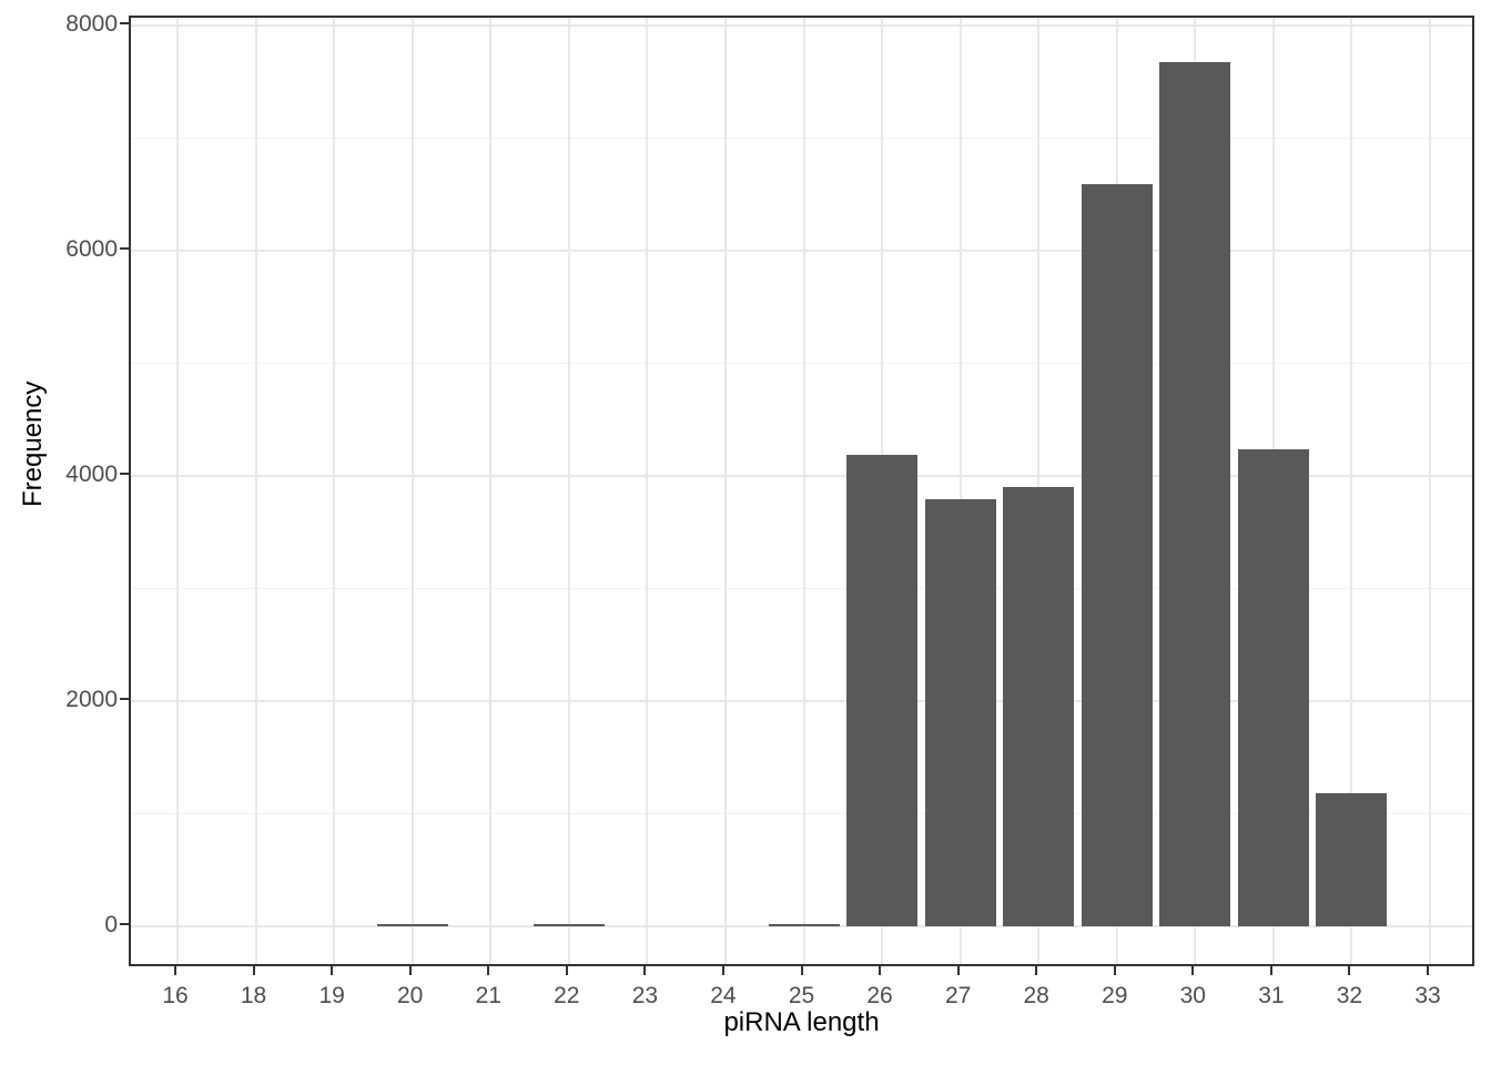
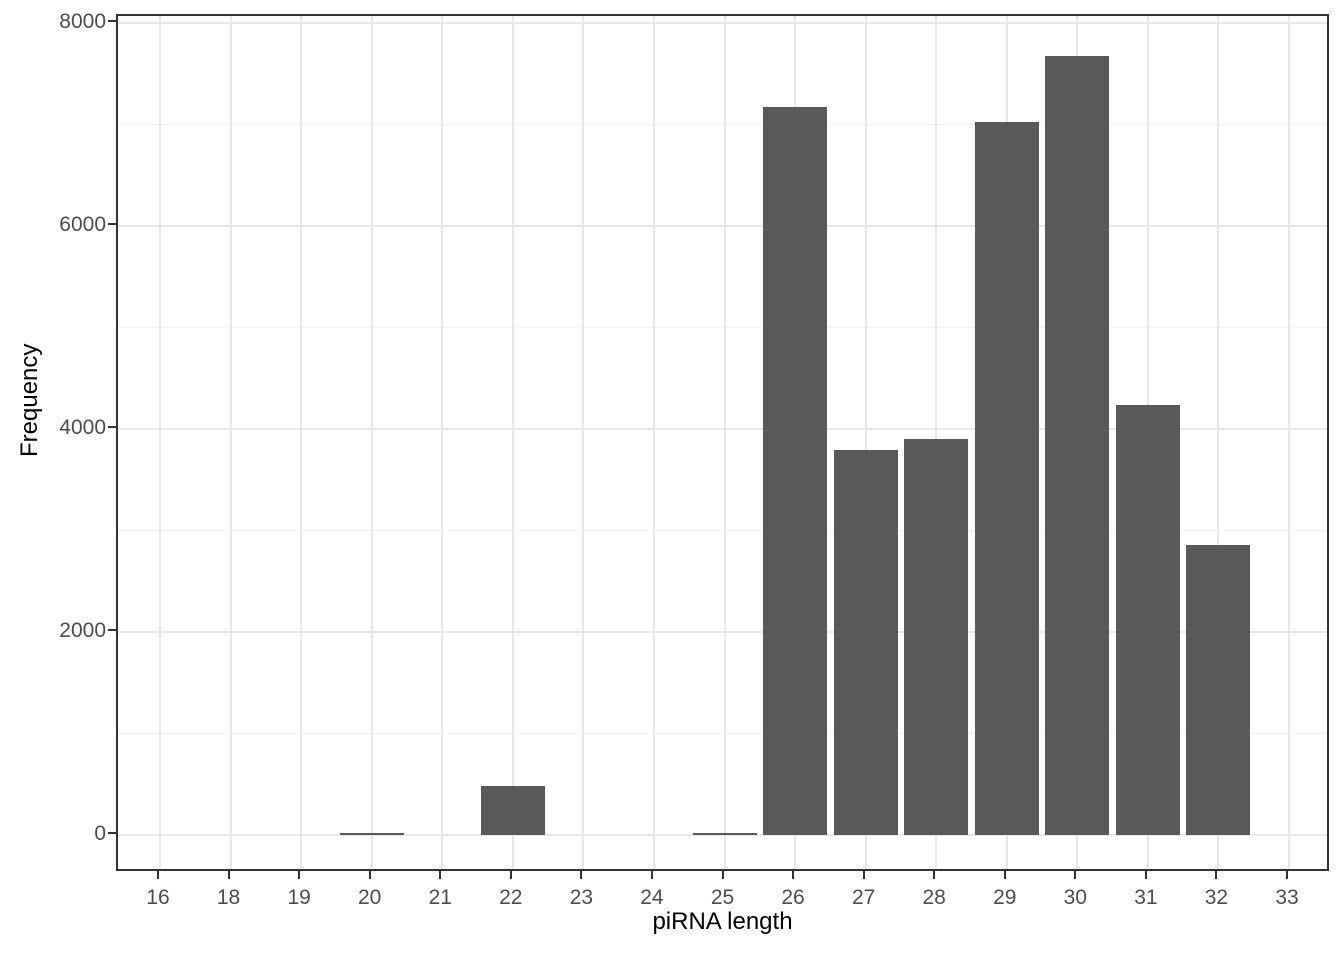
22: 20 -> 480
26: 4190 -> 7170
29: 6590 -> 7020
32: 1180 -> 2860
